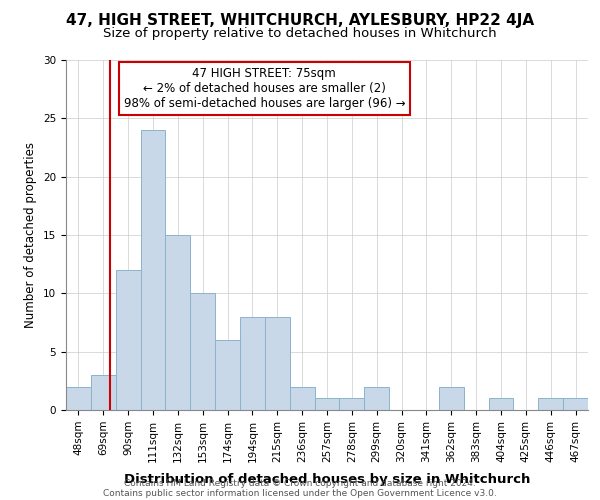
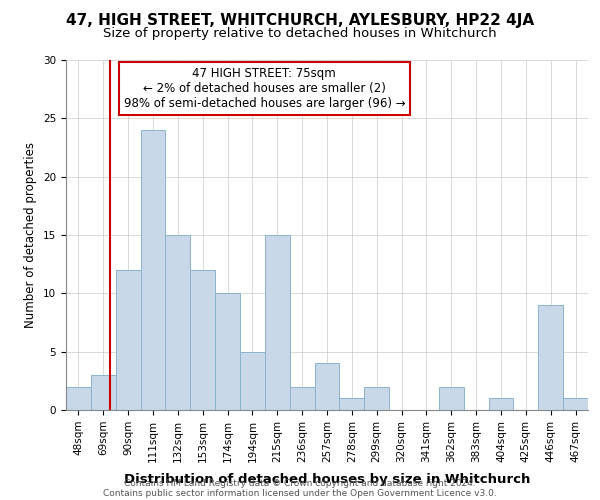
153sqm: 10 -> 12
174sqm: 6 -> 10
194sqm: 8 -> 5
215sqm: 8 -> 15
257sqm: 1 -> 4
446sqm: 1 -> 9
